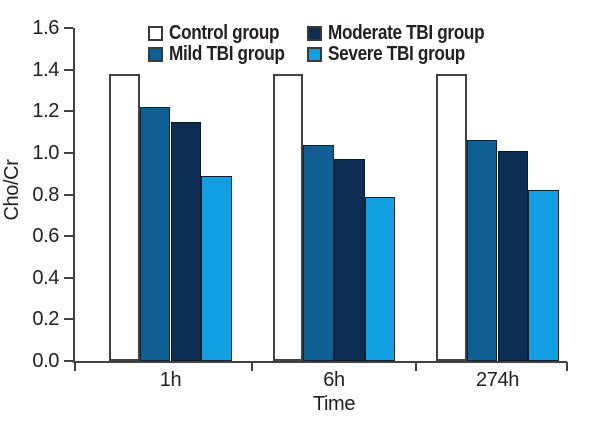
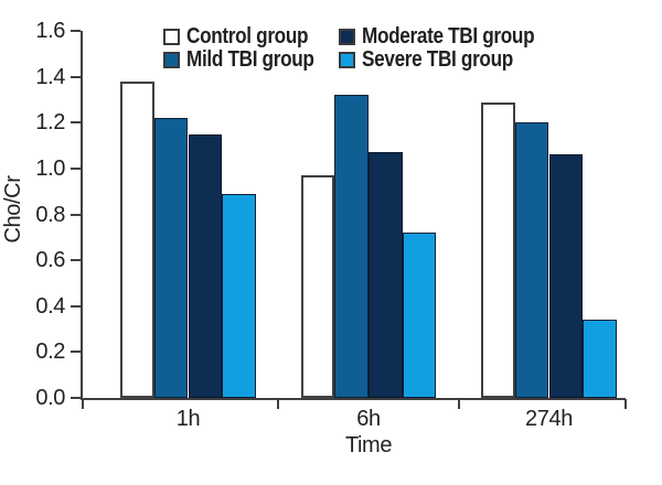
Control group/6h: 1.38 -> 0.97
Mild TBI group/6h: 1.04 -> 1.32
Moderate TBI group/6h: 0.97 -> 1.07
Severe TBI group/6h: 0.79 -> 0.72
Control group/274h: 1.38 -> 1.29
Mild TBI group/274h: 1.06 -> 1.20
Moderate TBI group/274h: 1.01 -> 1.06
Severe TBI group/274h: 0.82 -> 0.34
